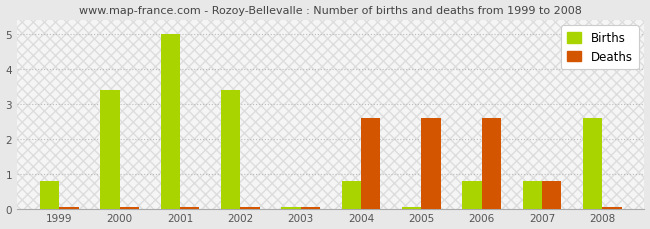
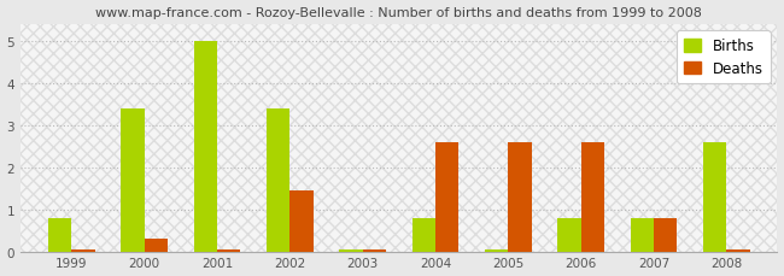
Deaths/2000: 0.05 -> 0.30
Deaths/2002: 0.05 -> 1.45
